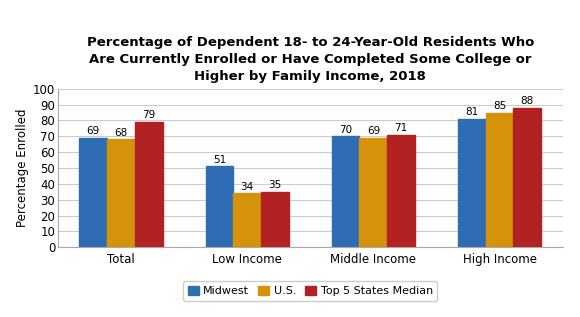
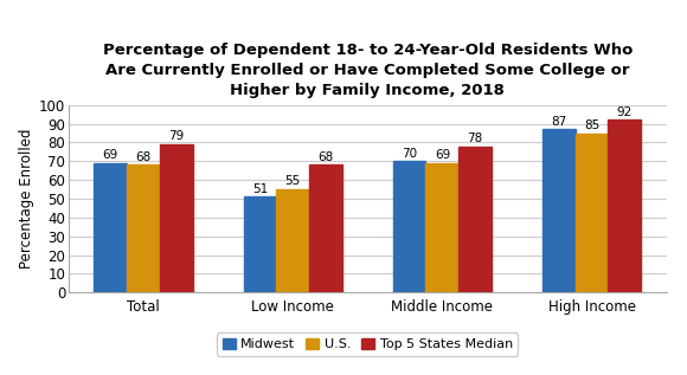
U.S./Low Income: 34 -> 55
Top 5 States Median/Low Income: 35 -> 68
Top 5 States Median/Middle Income: 71 -> 78
Midwest/High Income: 81 -> 87
Top 5 States Median/High Income: 88 -> 92
